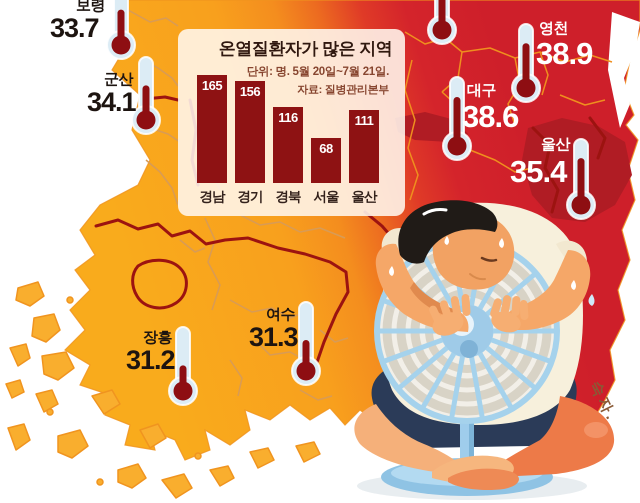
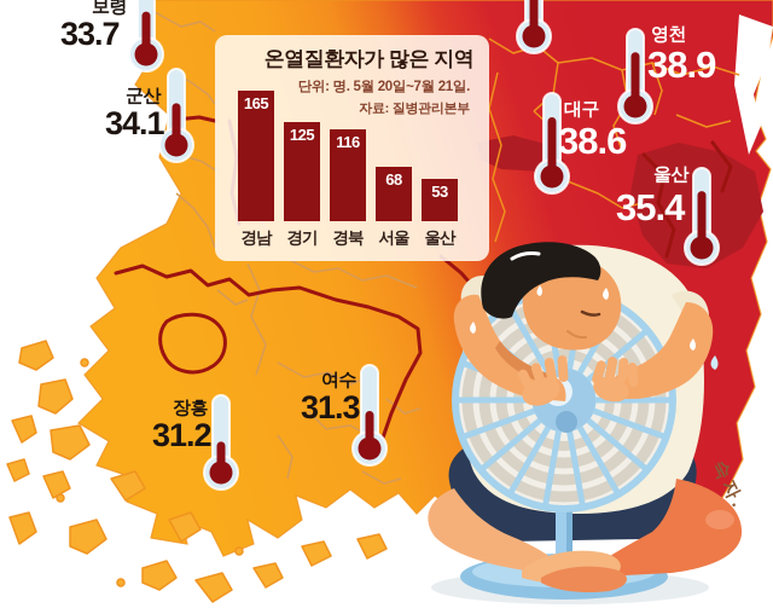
경기: 156 -> 125
울산: 111 -> 53
